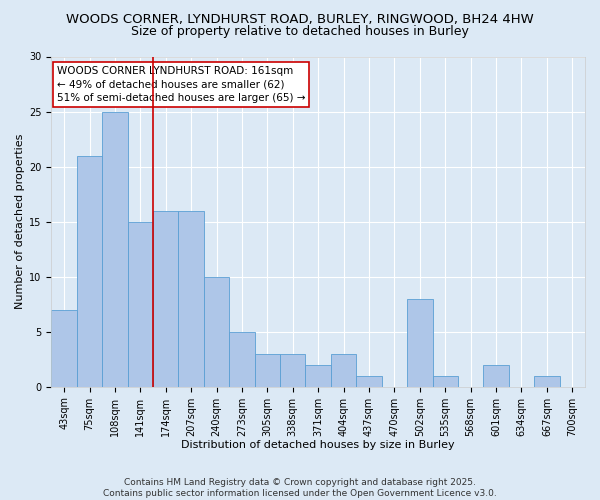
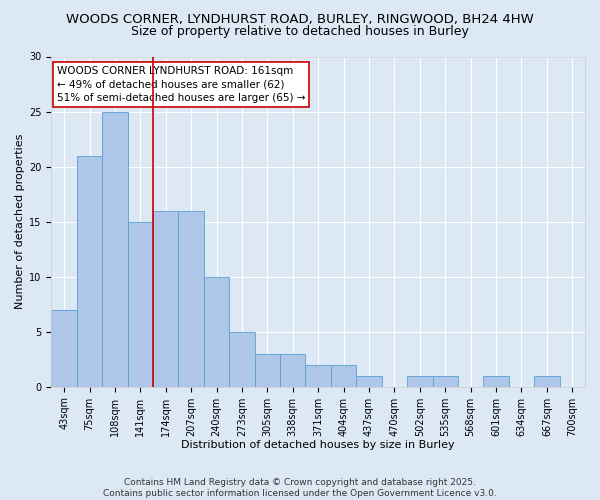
404sqm: 3 -> 2
502sqm: 8 -> 1
601sqm: 2 -> 1
